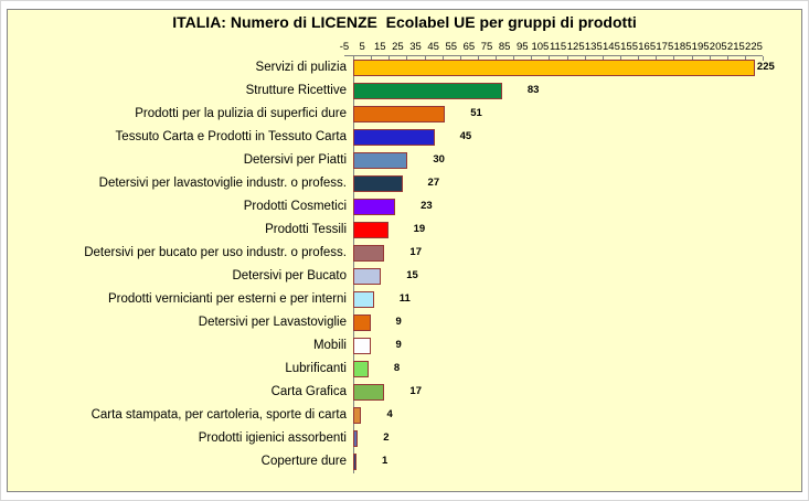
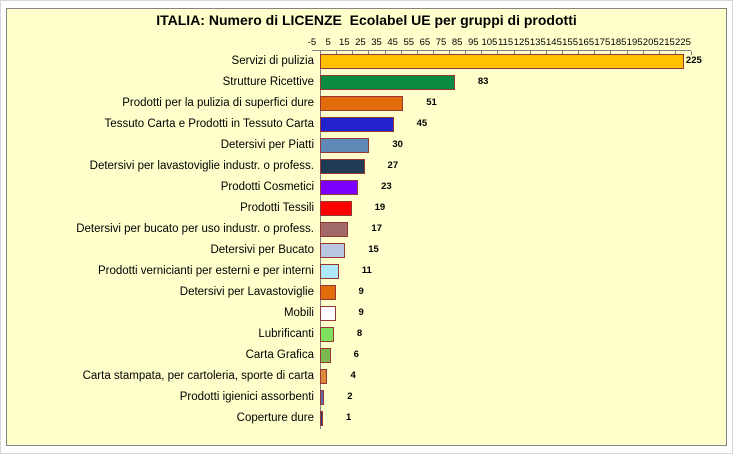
Carta Grafica: 17 -> 6
